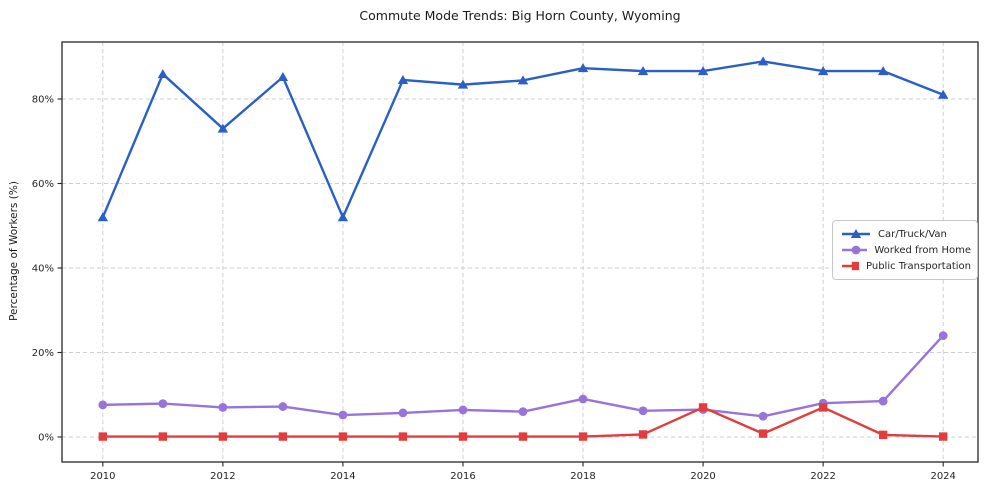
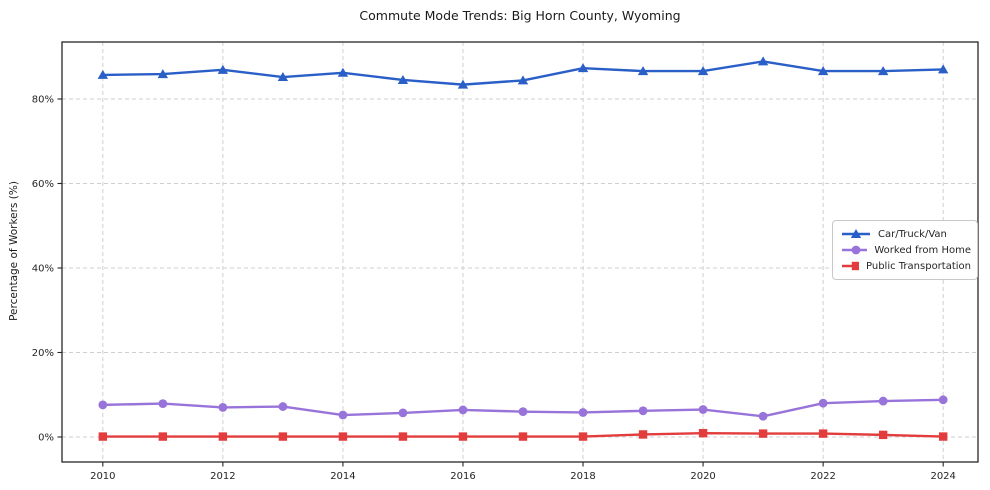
Car/Truck/Van/2010: 52% -> 86%
Car/Truck/Van/2012: 73% -> 87%
Car/Truck/Van/2014: 52% -> 86%
Worked from Home/2018: 9% -> 6%
Public Transportation/2020: 7% -> 1%
Public Transportation/2022: 7% -> 1%
Car/Truck/Van/2024: 81% -> 87%
Worked from Home/2024: 24% -> 9%
